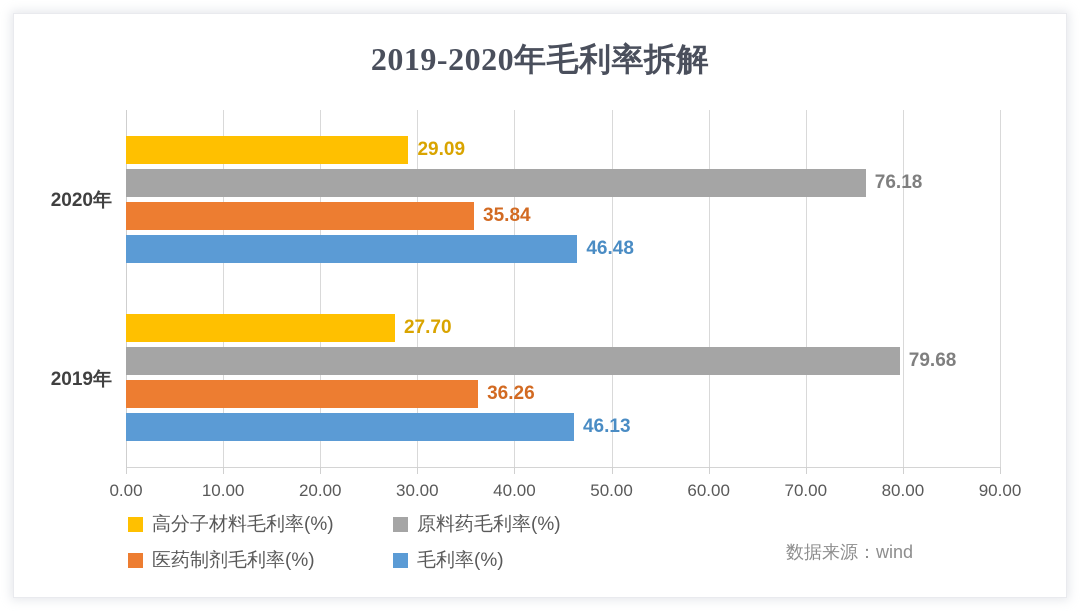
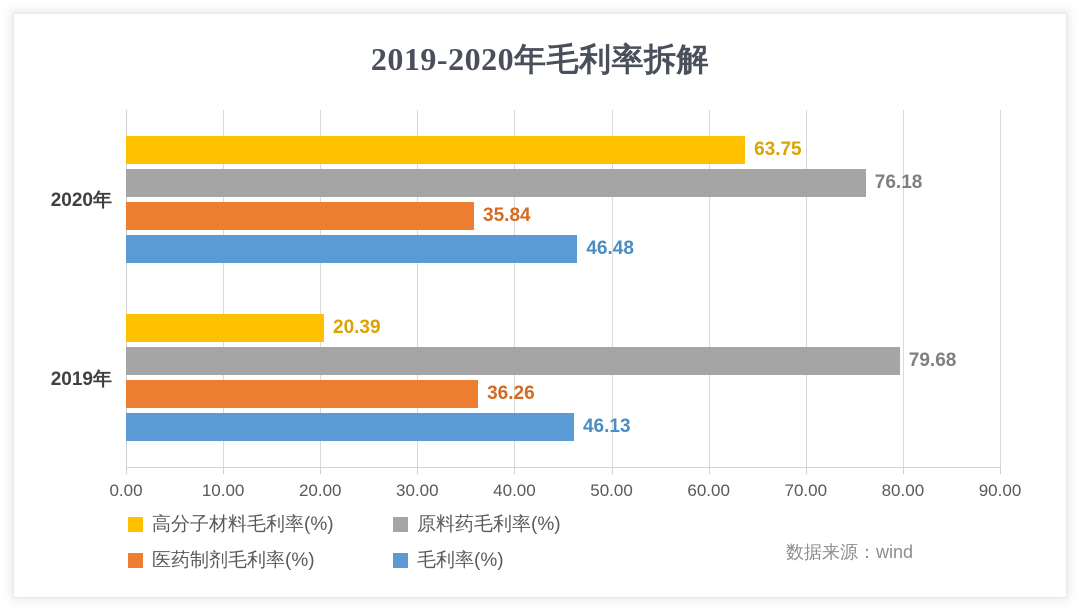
高分子材料毛利率(%)/2020年: 29.09 -> 63.75
高分子材料毛利率(%)/2019年: 27.70 -> 20.39
